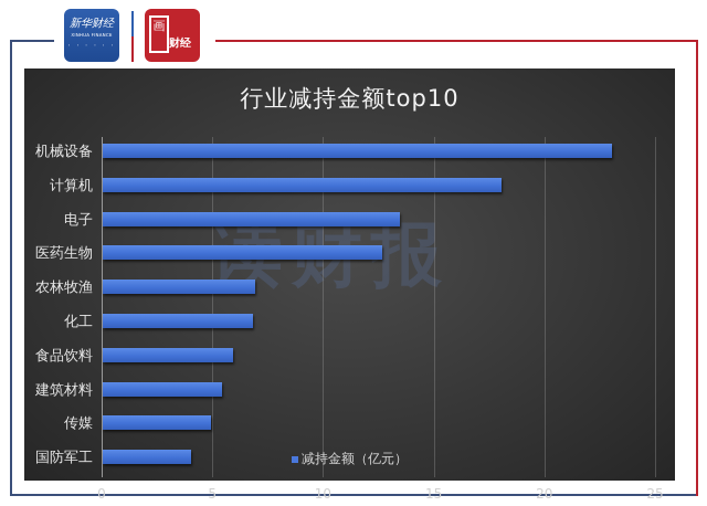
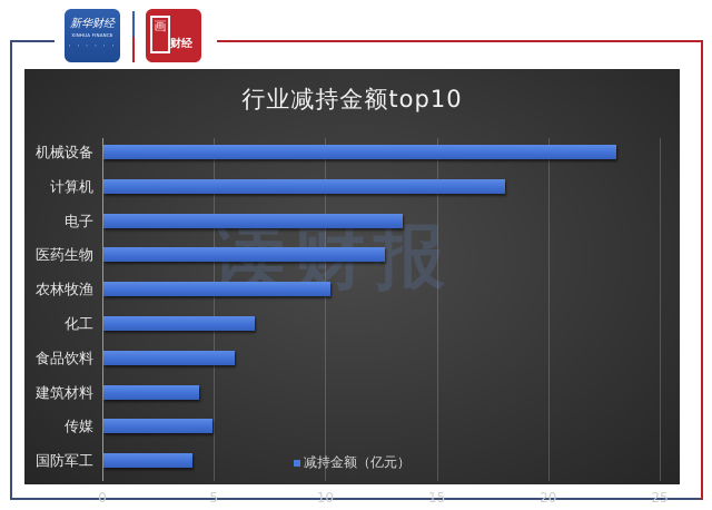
农林牧渔: 6.9 -> 10.2
建筑材料: 5.4 -> 4.3
